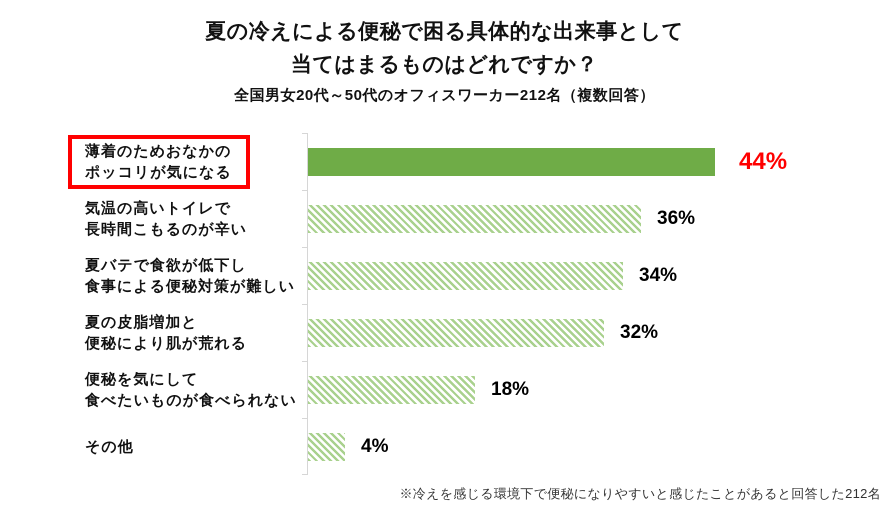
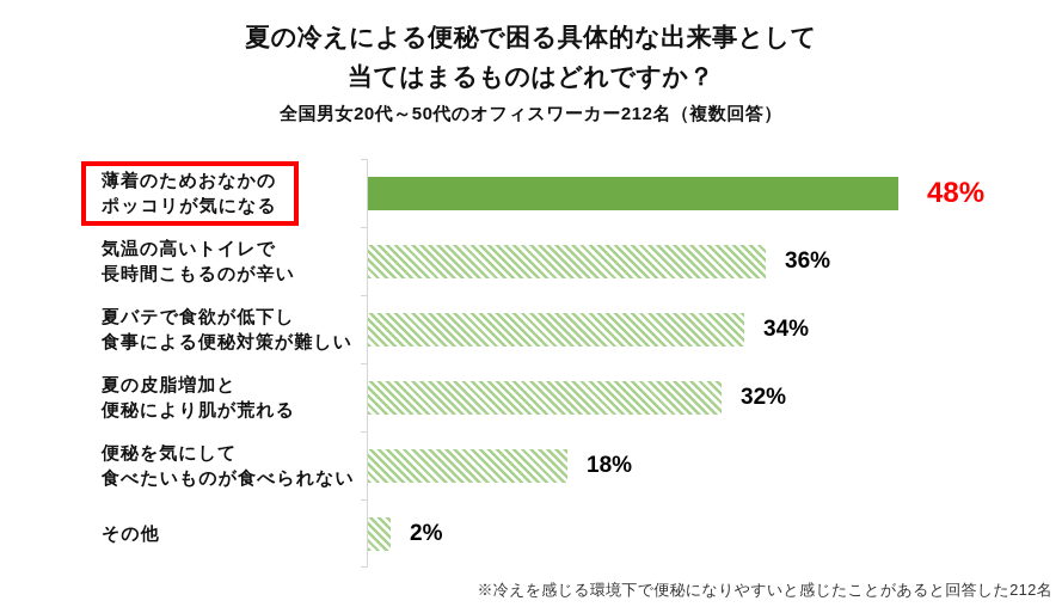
薄着のためおなかの ポッコリが気になる: 44% -> 48%
その他: 4% -> 2%
